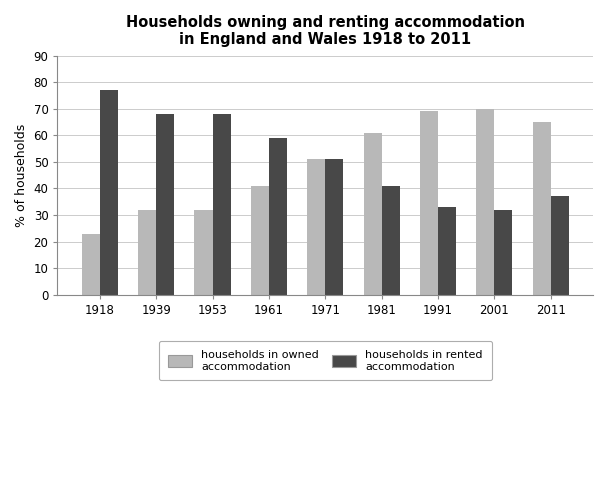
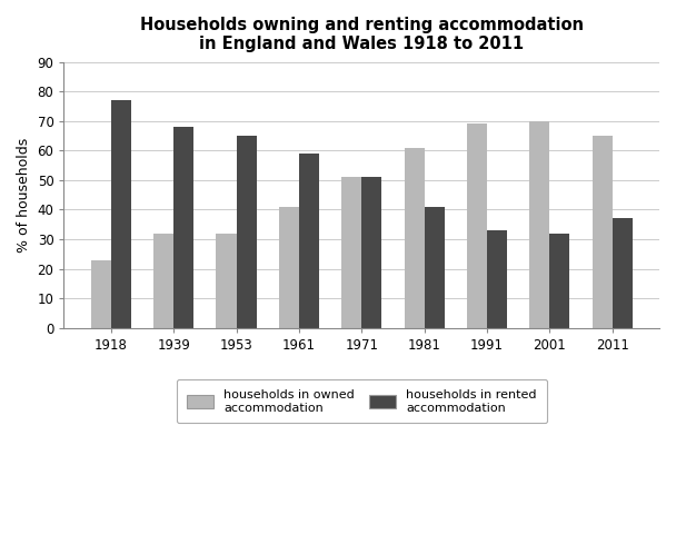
households in rented accommodation/1953: 68 -> 65
